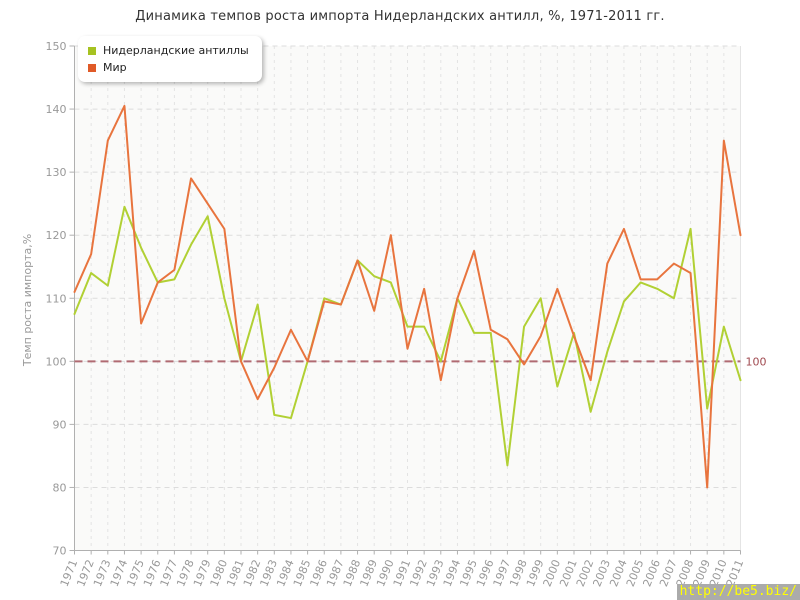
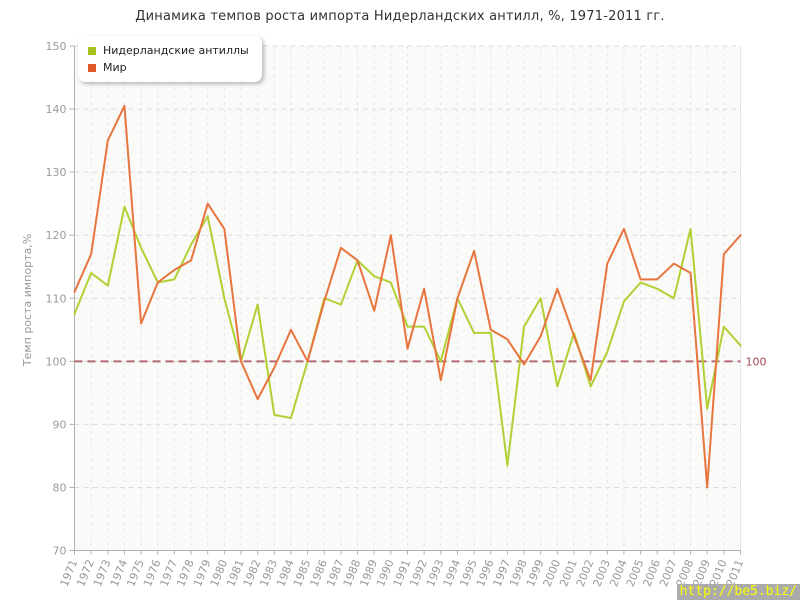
Мир/1978: 129 -> 116
Мир/1987: 109 -> 118
Нидерландские антиллы/2002: 92 -> 96
Мир/2010: 135 -> 117
Нидерландские антиллы/2011: 97 -> 102
